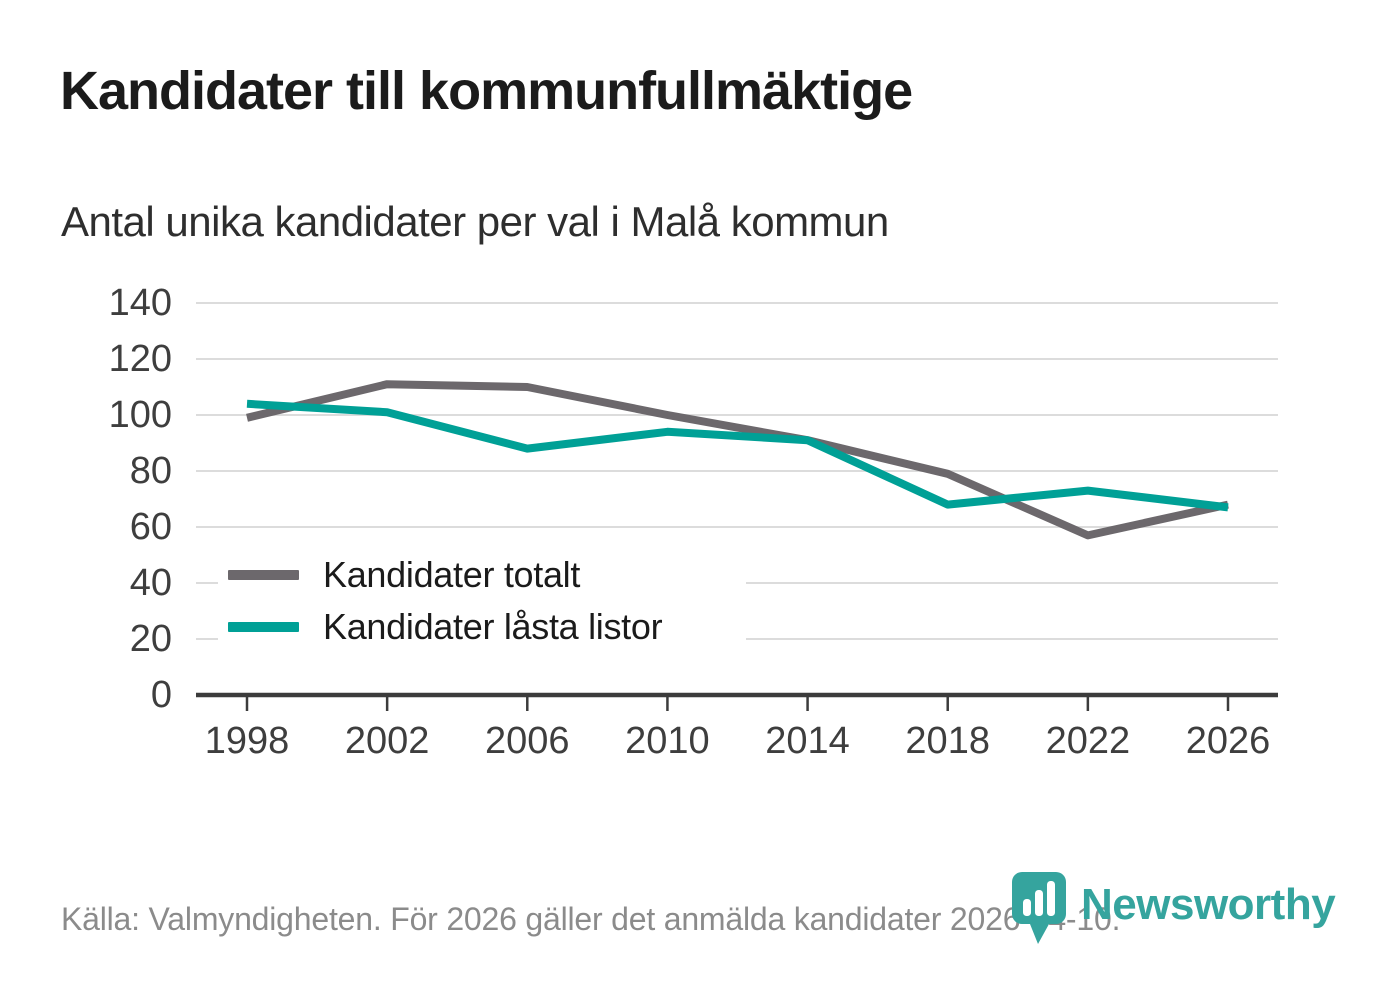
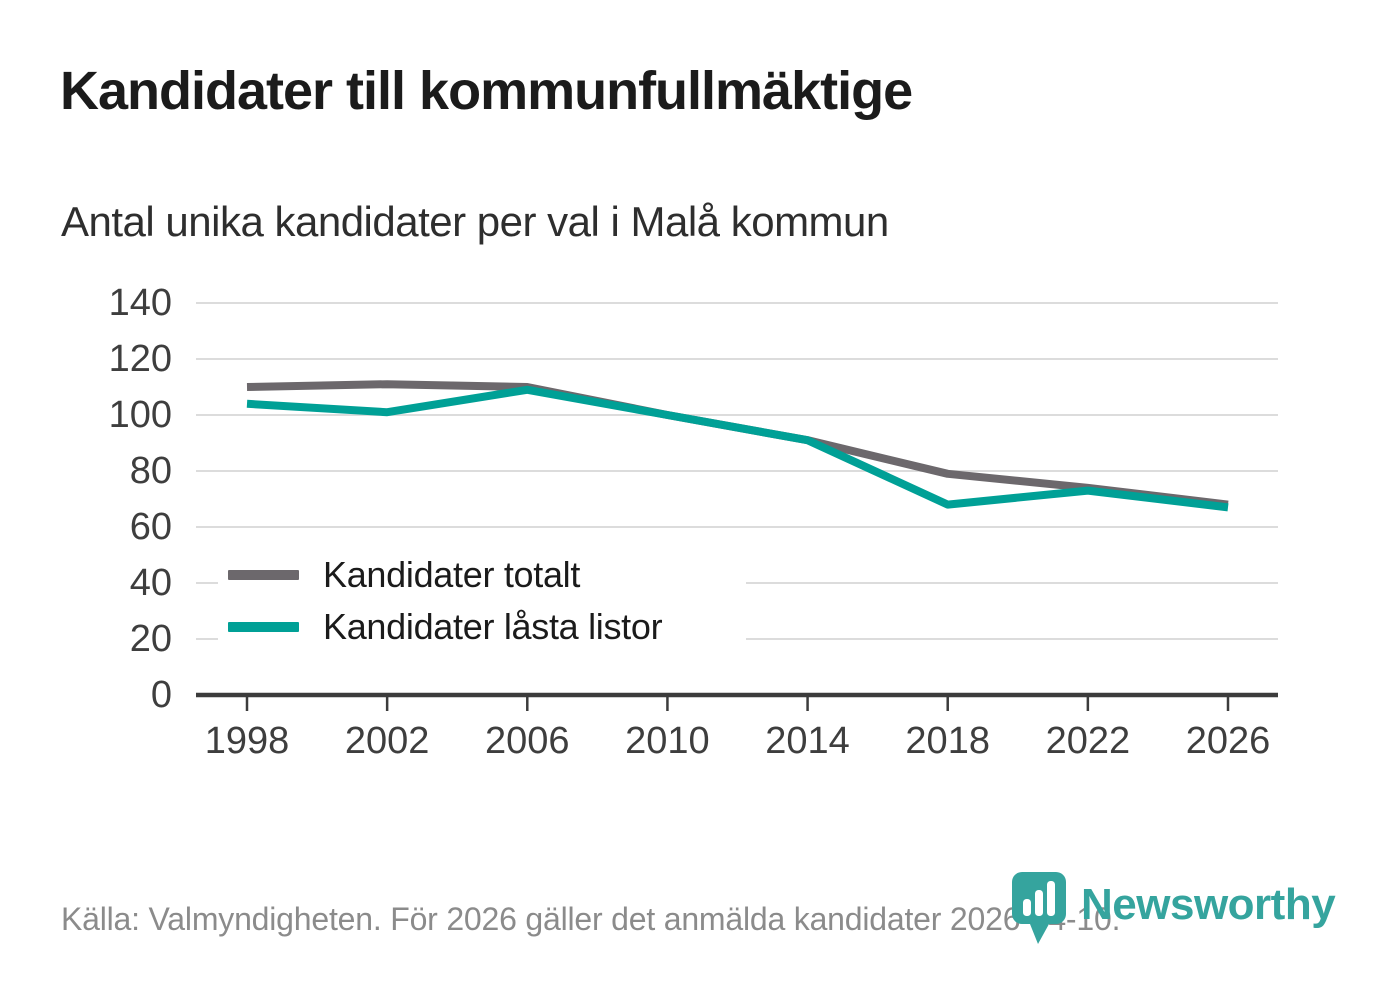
Kandidater totalt/1998: 99 -> 110
Kandidater låsta listor/2006: 88 -> 109
Kandidater låsta listor/2010: 94 -> 100
Kandidater totalt/2022: 57 -> 74
